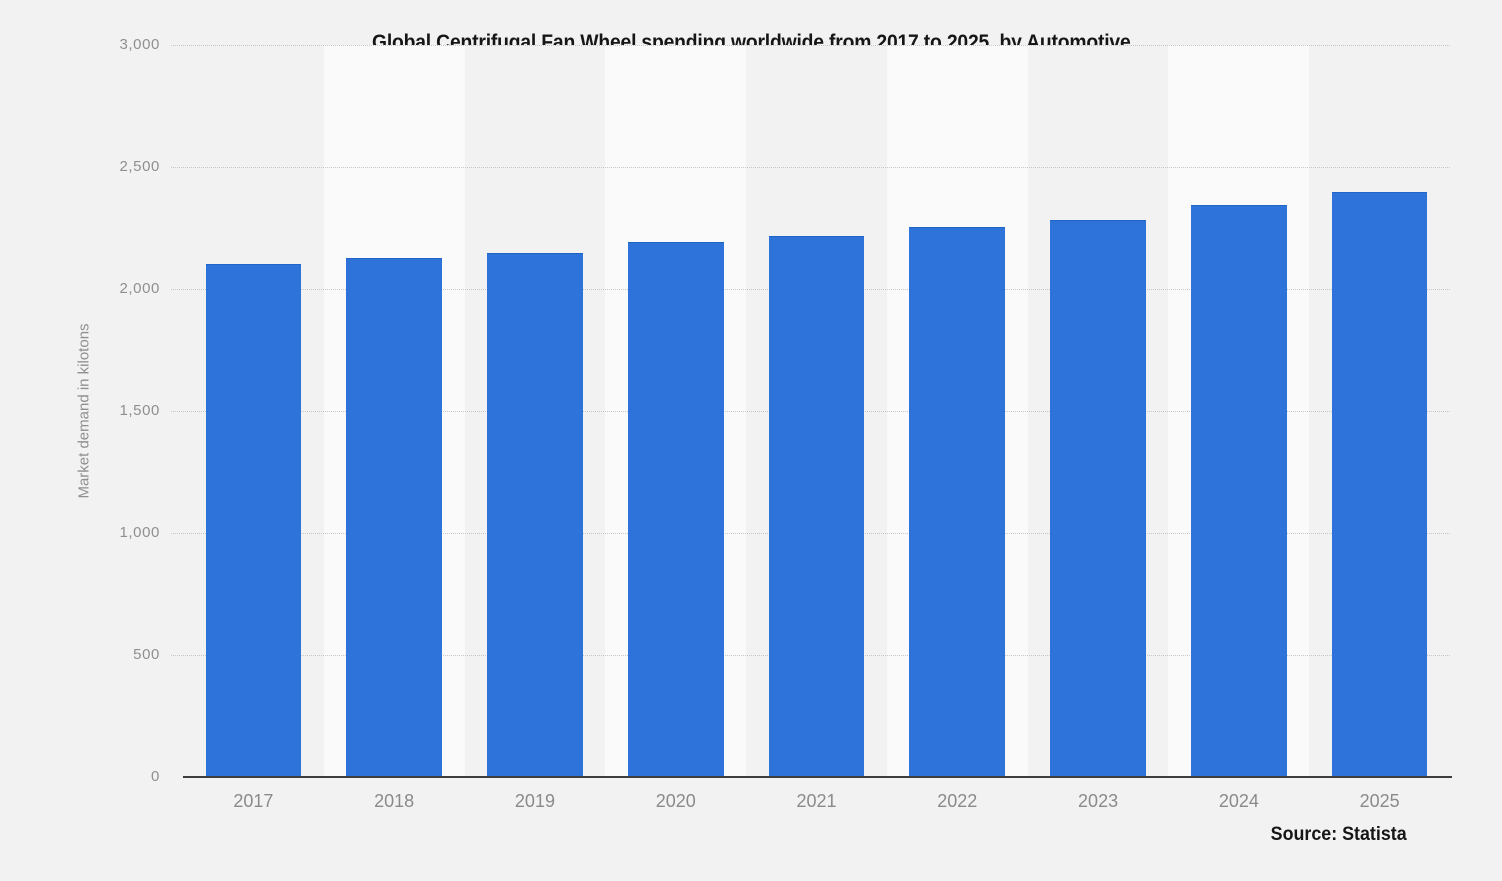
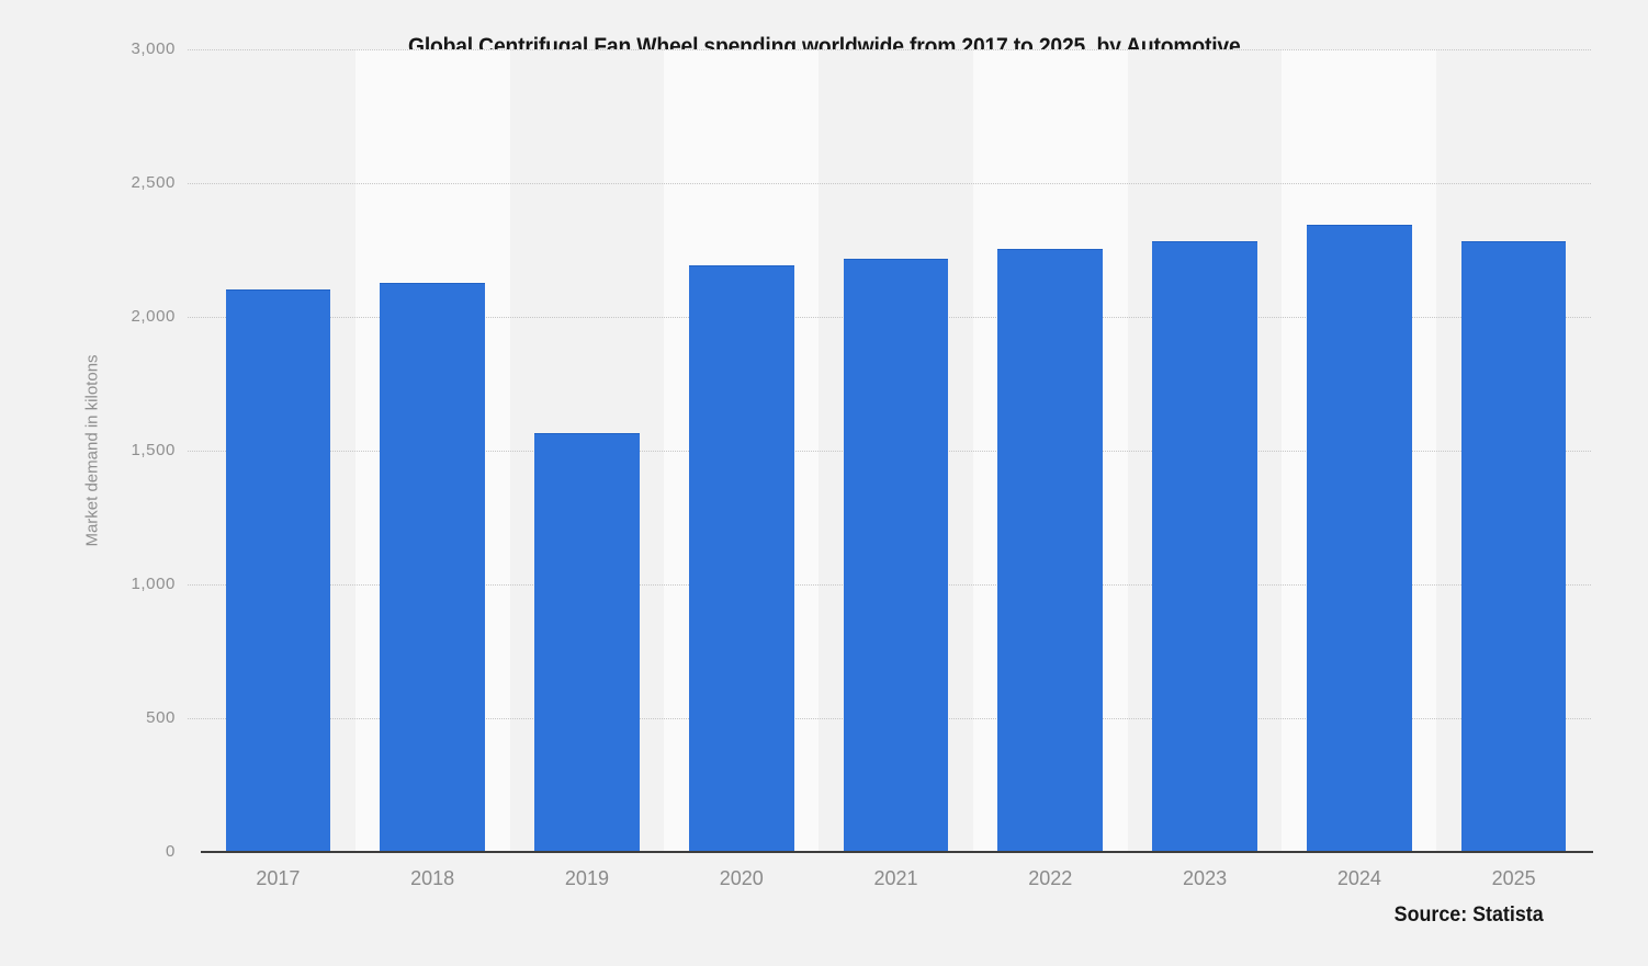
2019: 2140 -> 1560
2025: 2400 -> 2280
